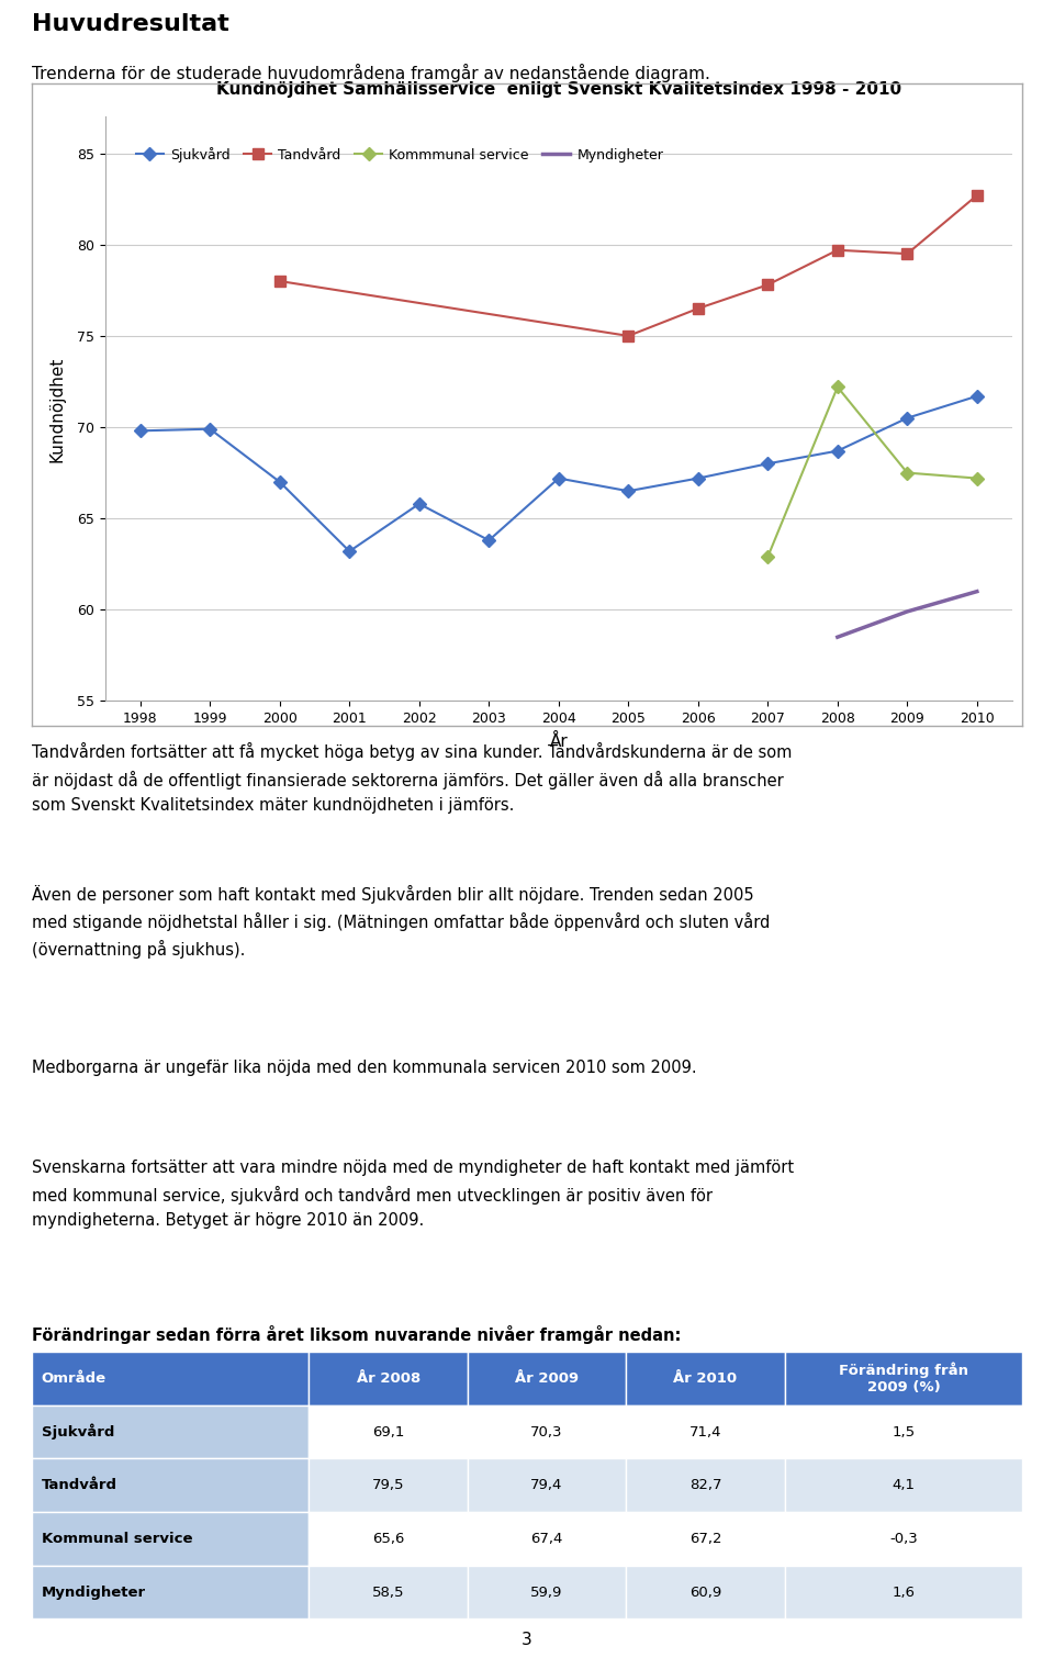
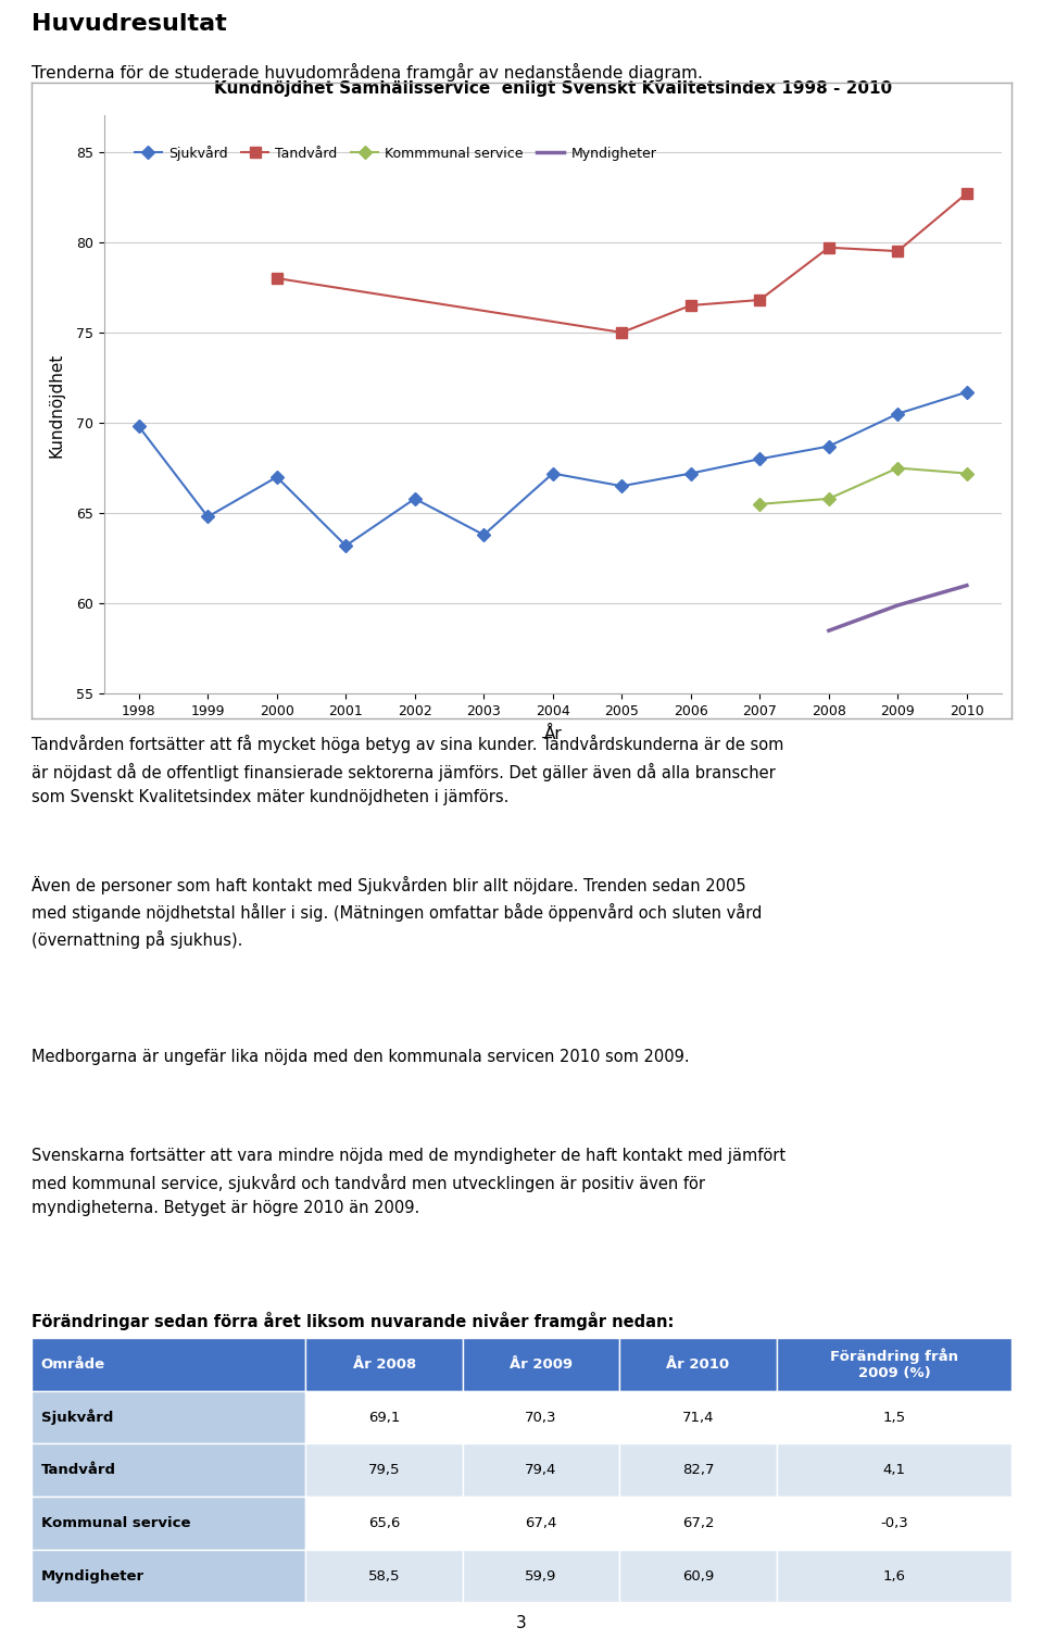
Sjukvård/1999: 69.9 -> 64.8
Tandvård/2007: 77.8 -> 76.8
Kommmunal service/2007: 62.9 -> 65.5
Kommmunal service/2008: 72.2 -> 65.8
